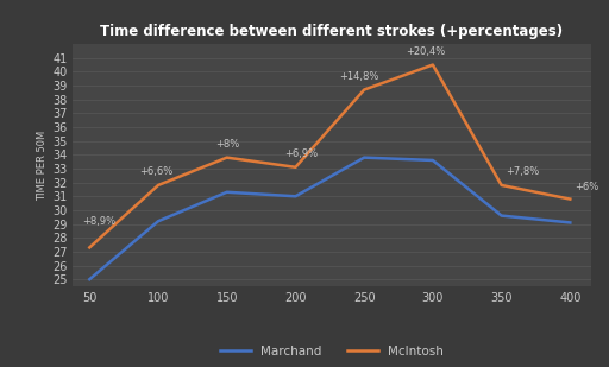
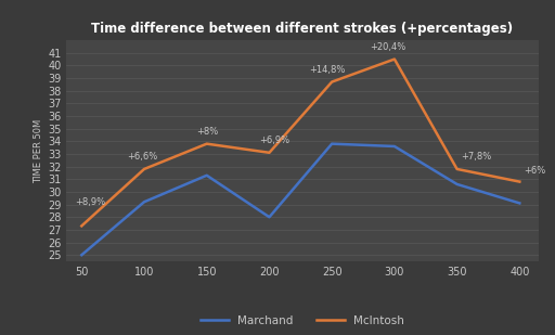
Marchand/200: 31.0 -> 28.0
Marchand/350: 29.6 -> 30.6
